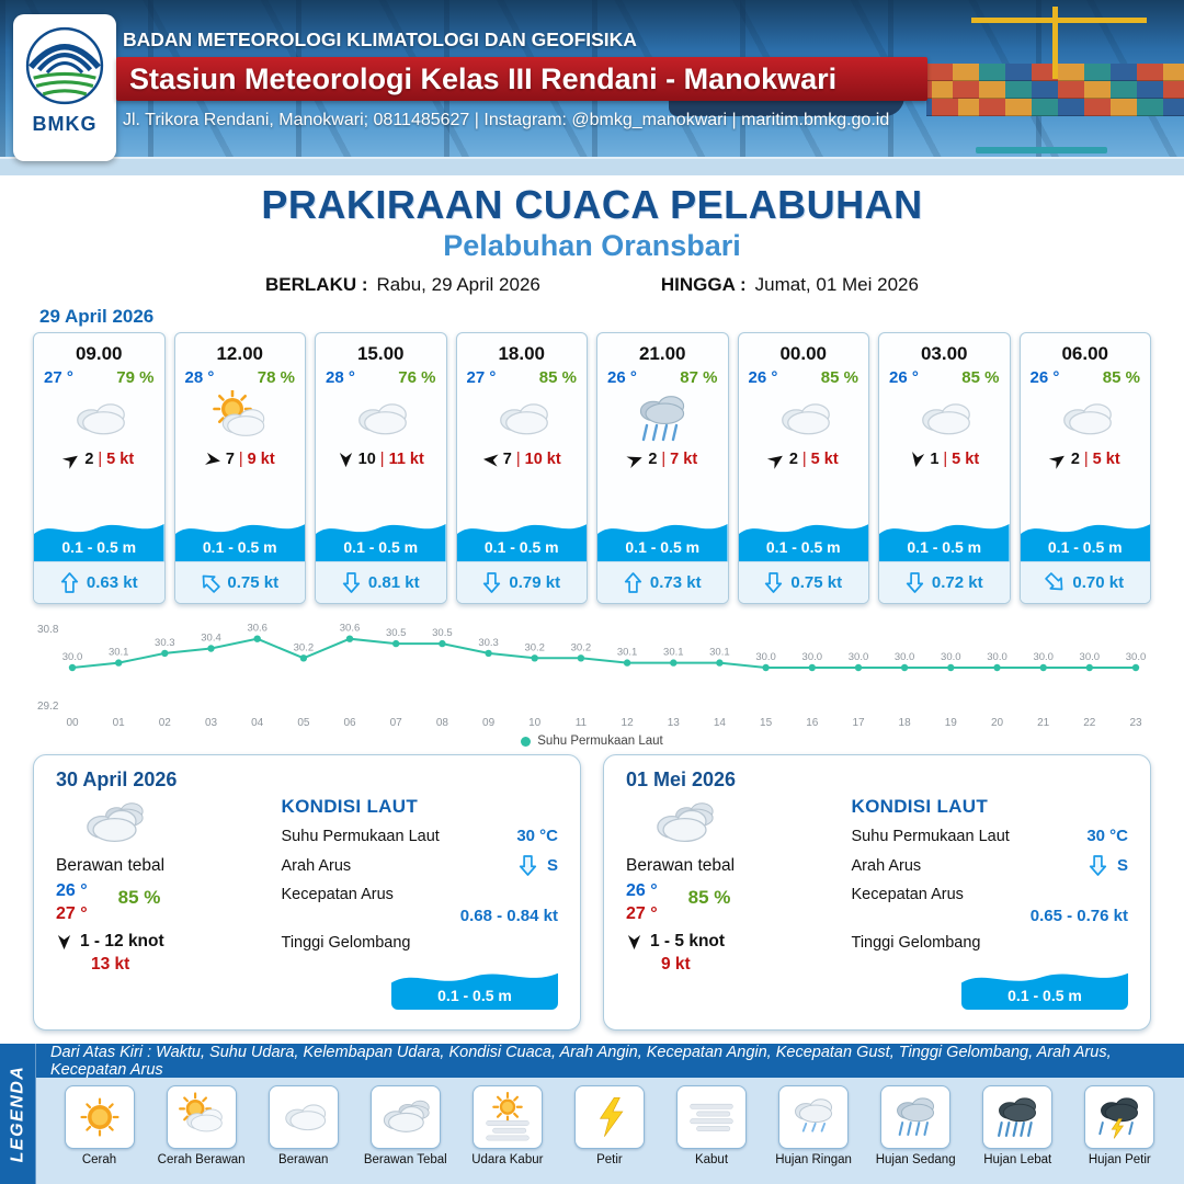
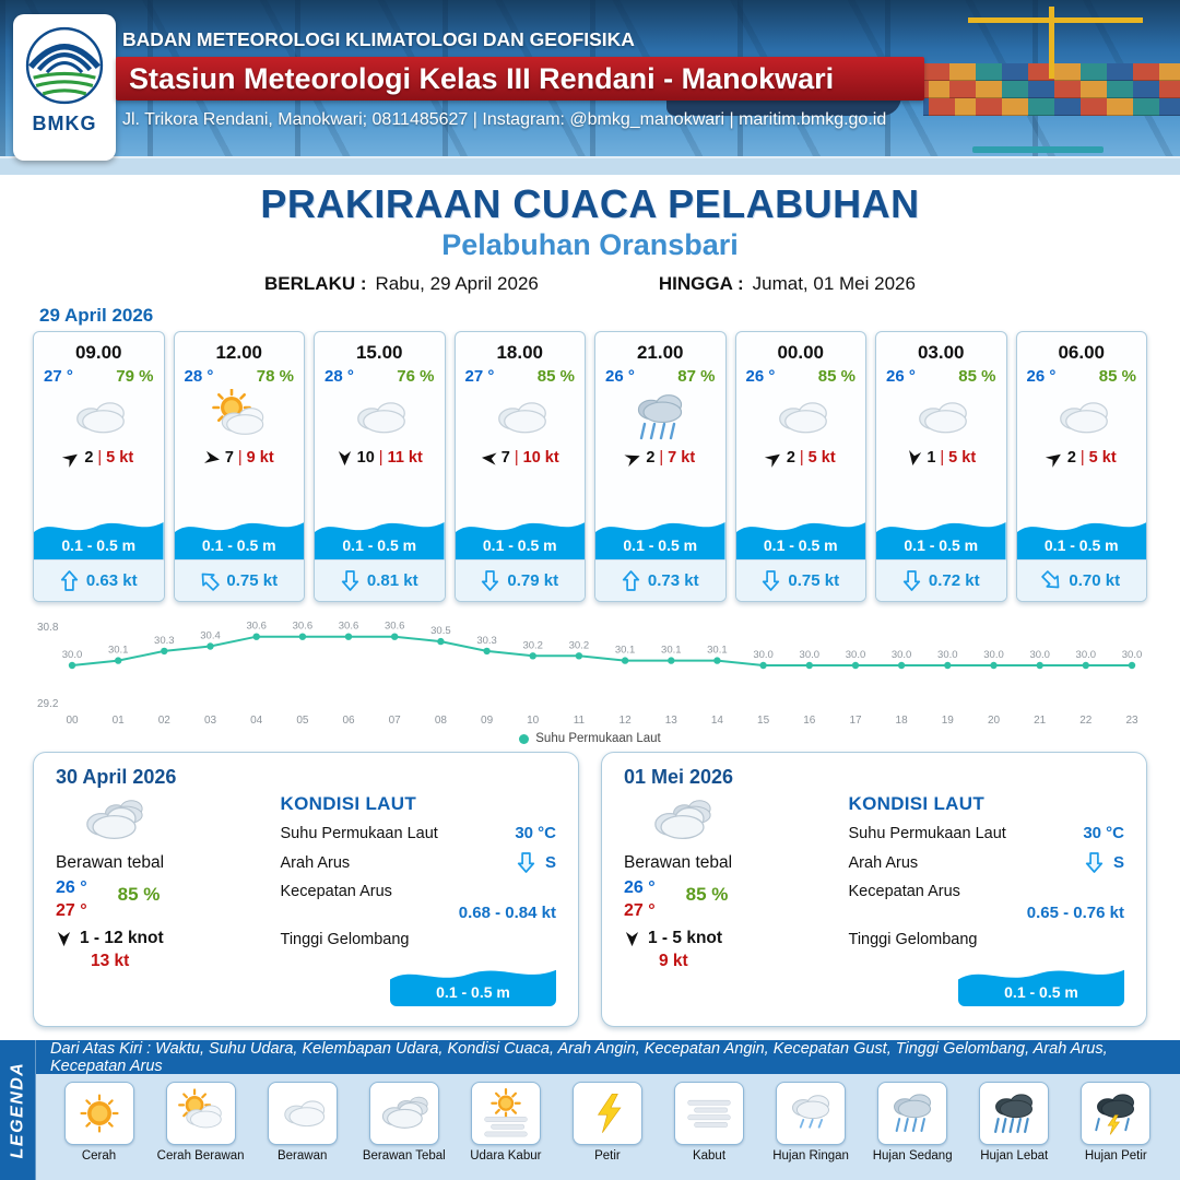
05: 30.2 -> 30.6
07: 30.5 -> 30.6
